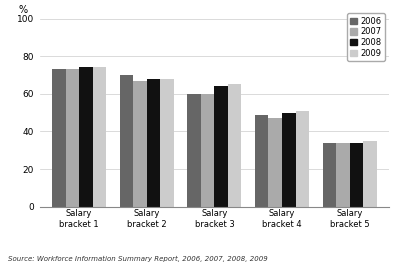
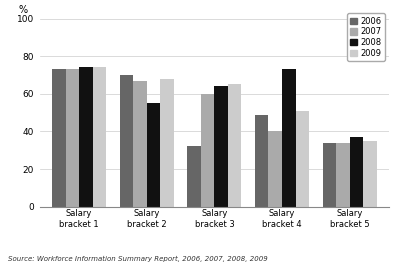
2008/Salary bracket 2: 68 -> 55
2006/Salary bracket 3: 60 -> 32
2007/Salary bracket 4: 47 -> 40
2008/Salary bracket 4: 50 -> 73
2008/Salary bracket 5: 34 -> 37
